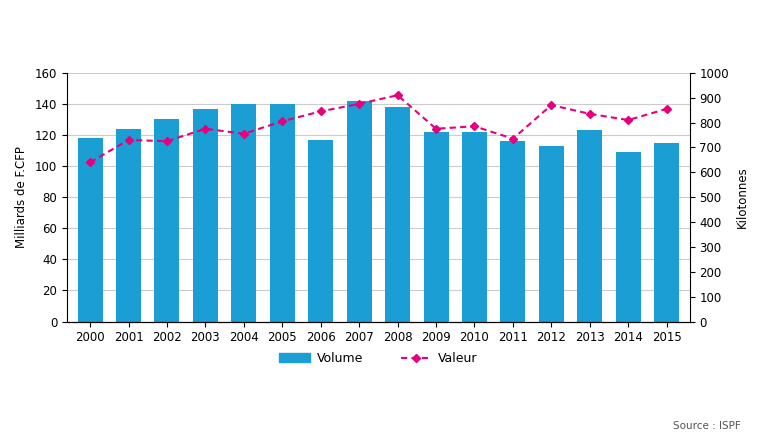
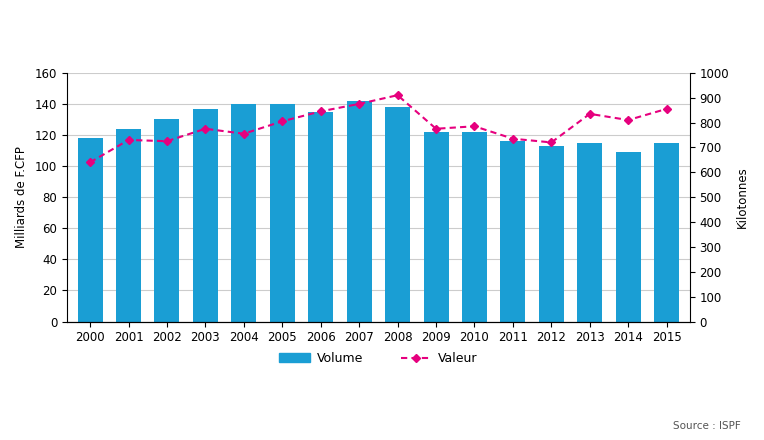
Volume/2006: 117 -> 135
Valeur/2012: 870 -> 720
Volume/2013: 123 -> 115
